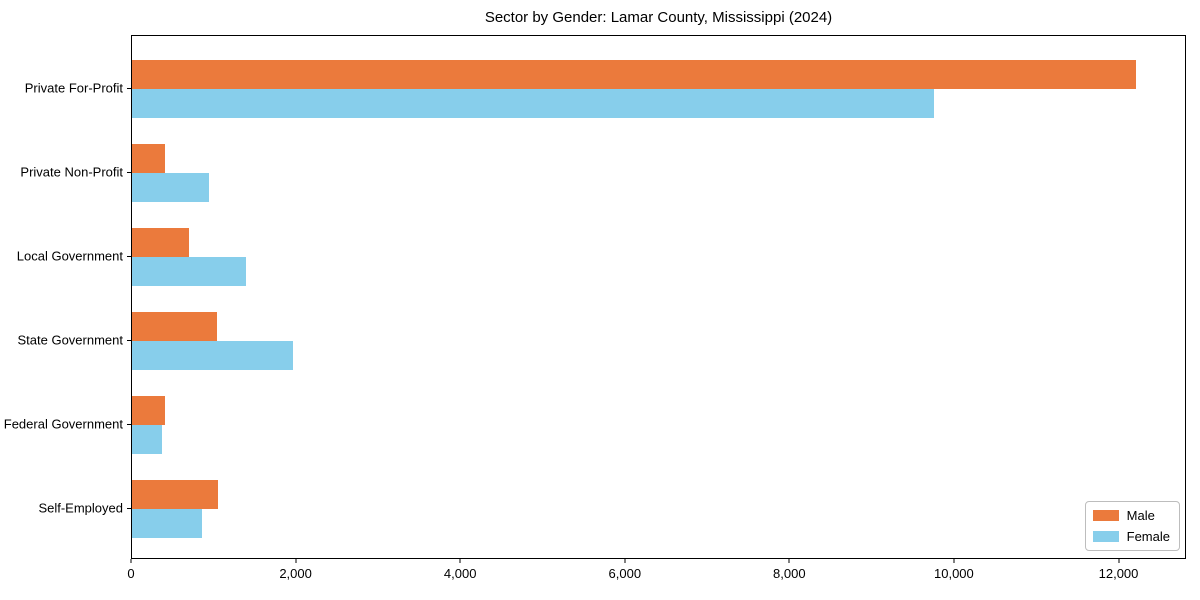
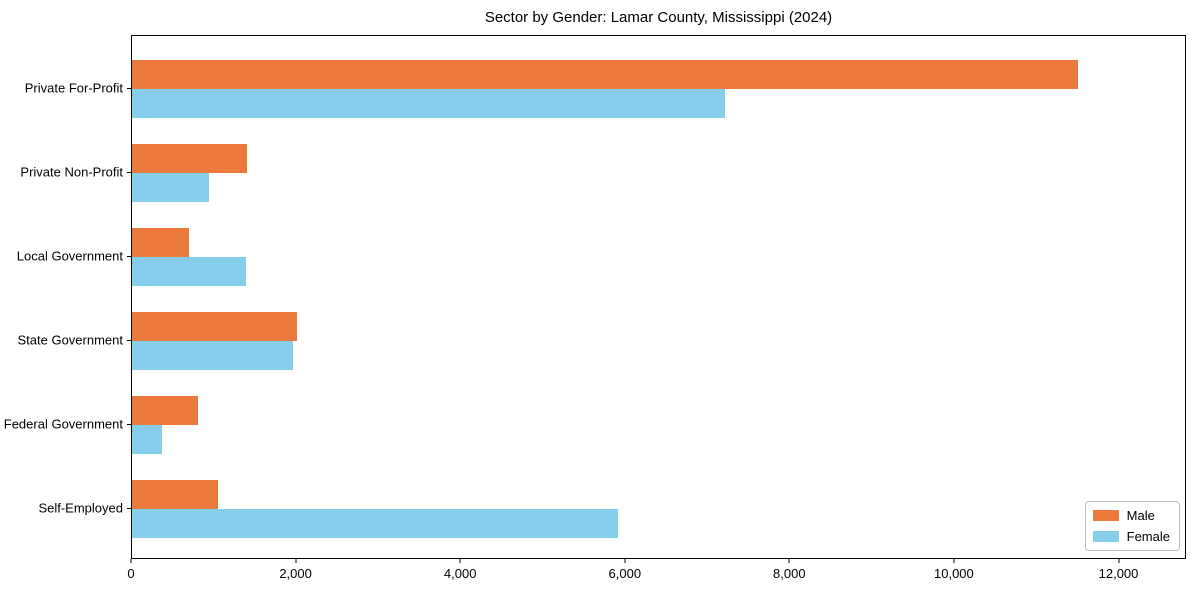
Male/Private For-Profit: 12200 -> 11500
Female/Private For-Profit: 9800 -> 7200
Male/Private Non-Profit: 400 -> 1400
Male/State Government: 1000 -> 2000
Male/Federal Government: 400 -> 800
Female/Self-Employed: 800 -> 5900
